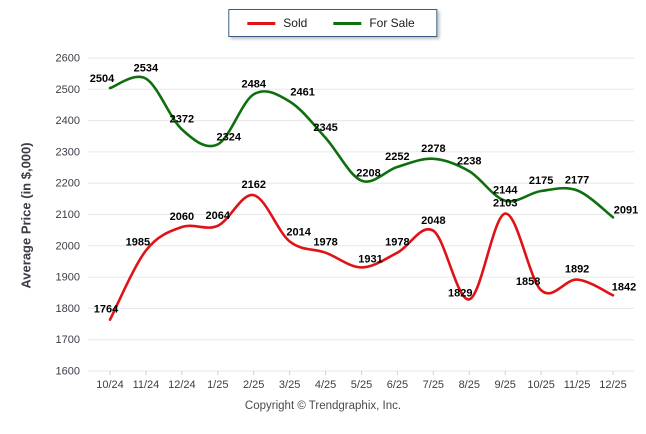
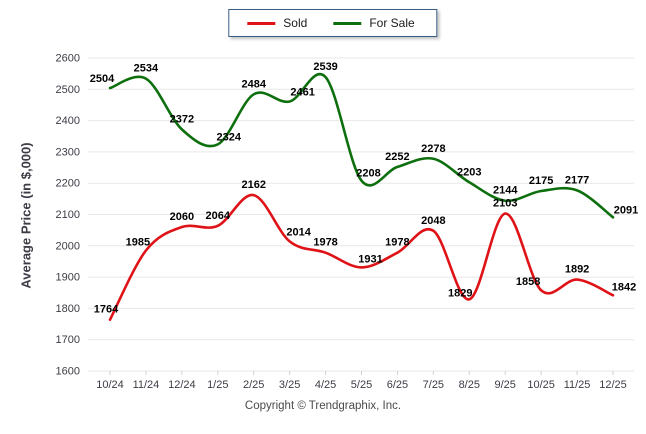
For Sale/4/25: 2345 -> 2539
For Sale/8/25: 2238 -> 2203
